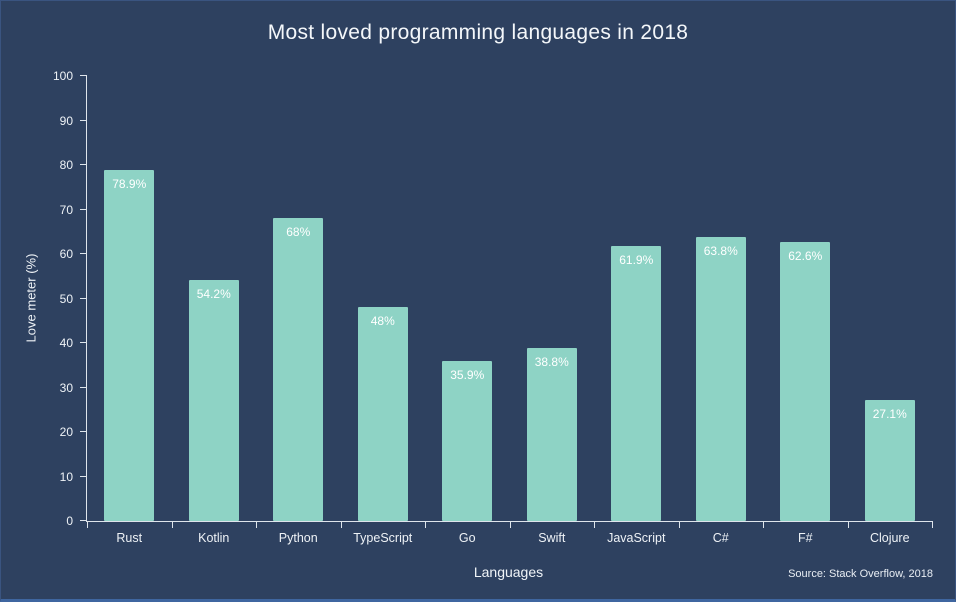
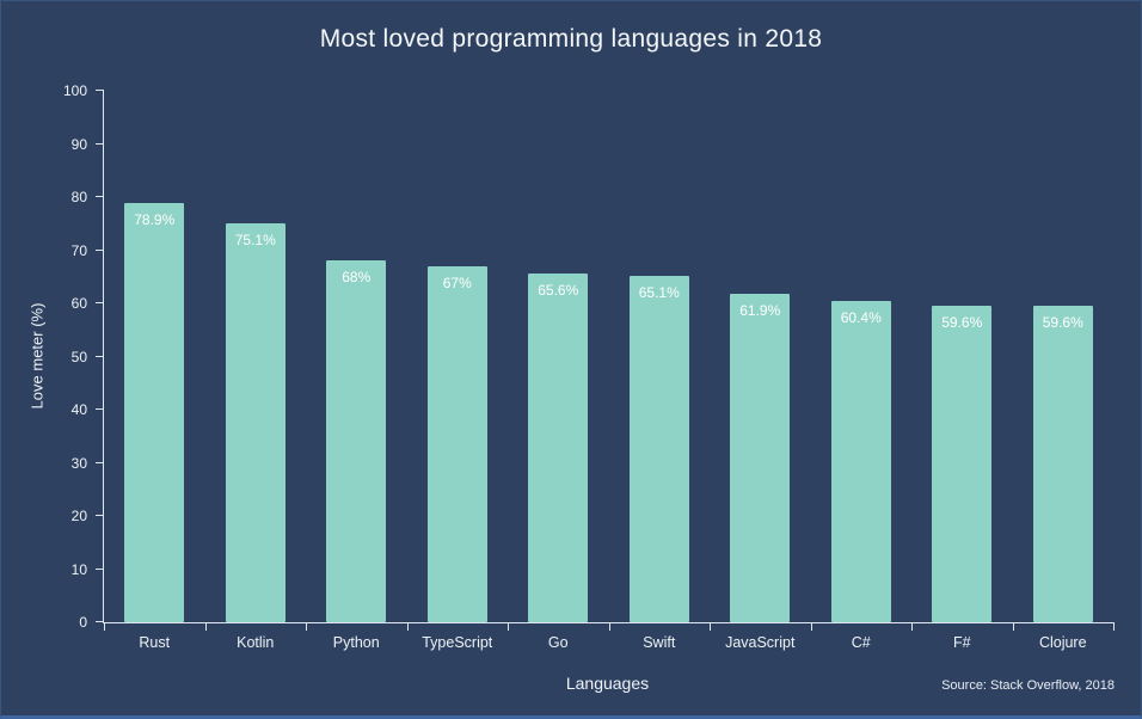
Kotlin: 54.2% -> 75.1%
TypeScript: 48% -> 67%
Go: 35.9% -> 65.6%
Swift: 38.8% -> 65.1%
C#: 63.8% -> 60.4%
F#: 62.6% -> 59.6%
Clojure: 27.1% -> 59.6%
